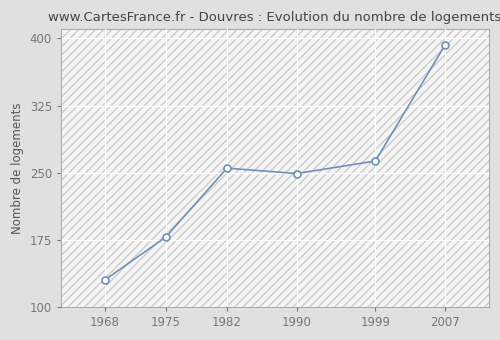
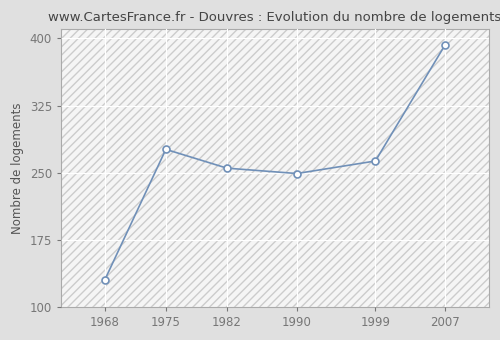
1975: 178 -> 276
